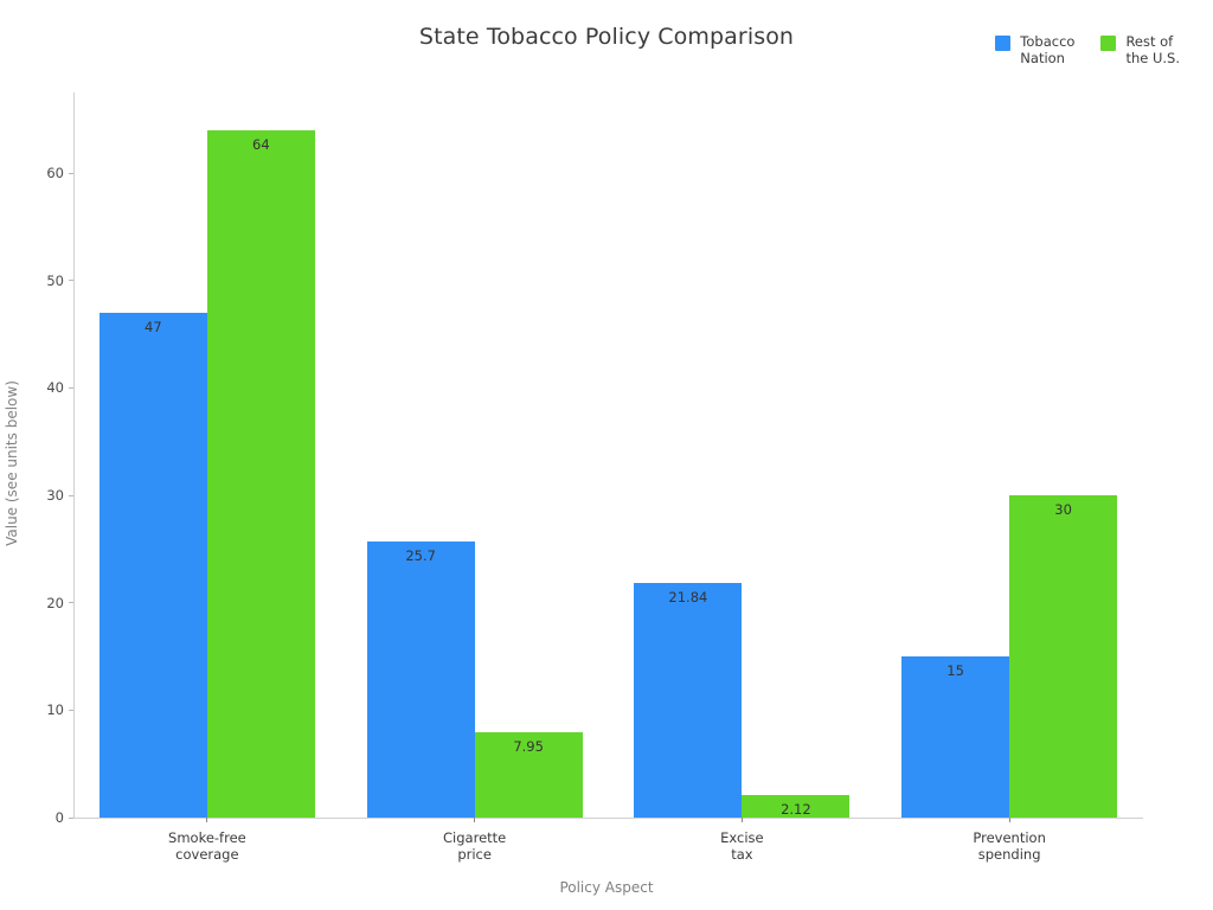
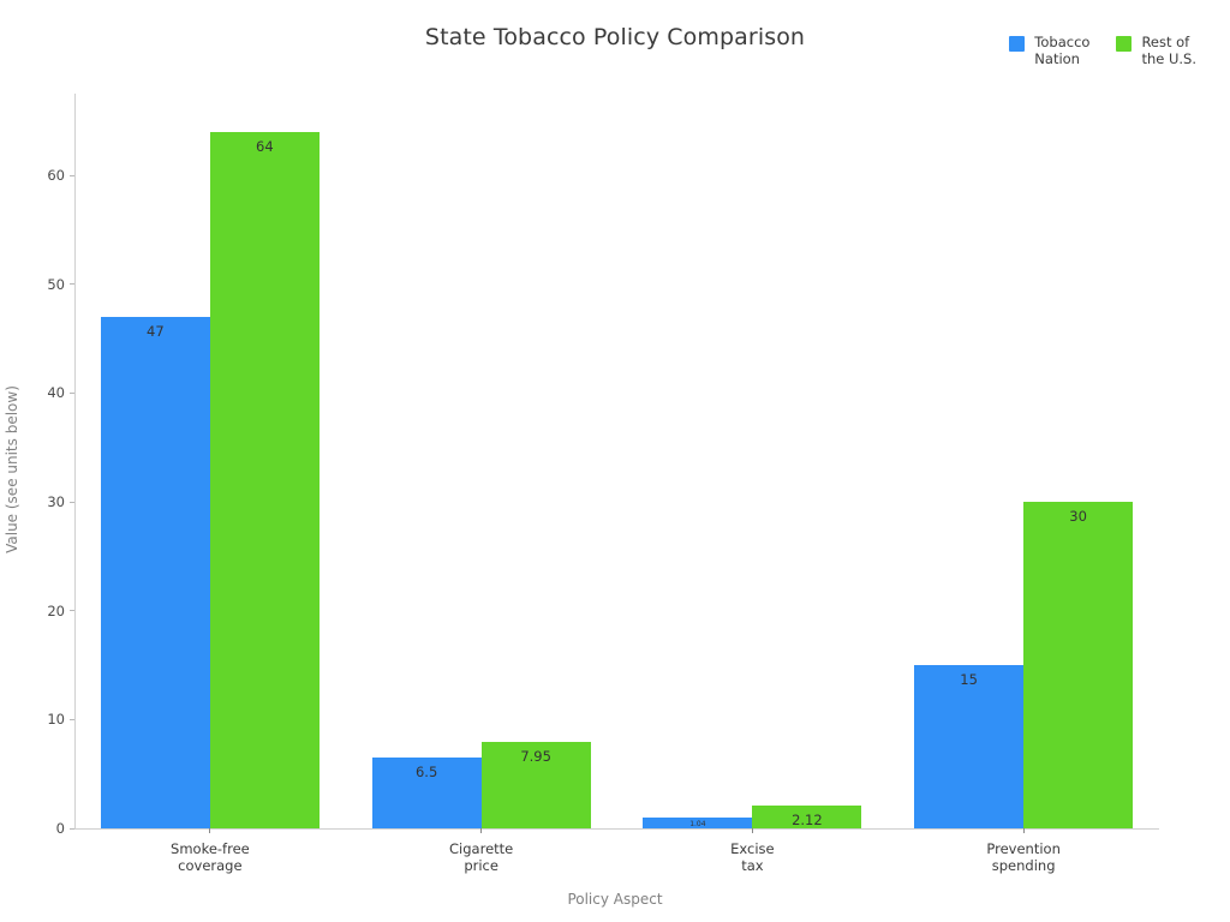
Tobacco Nation/Cigarette price: 25.7 -> 6.5
Tobacco Nation/Excise tax: 21.84 -> 1.04
